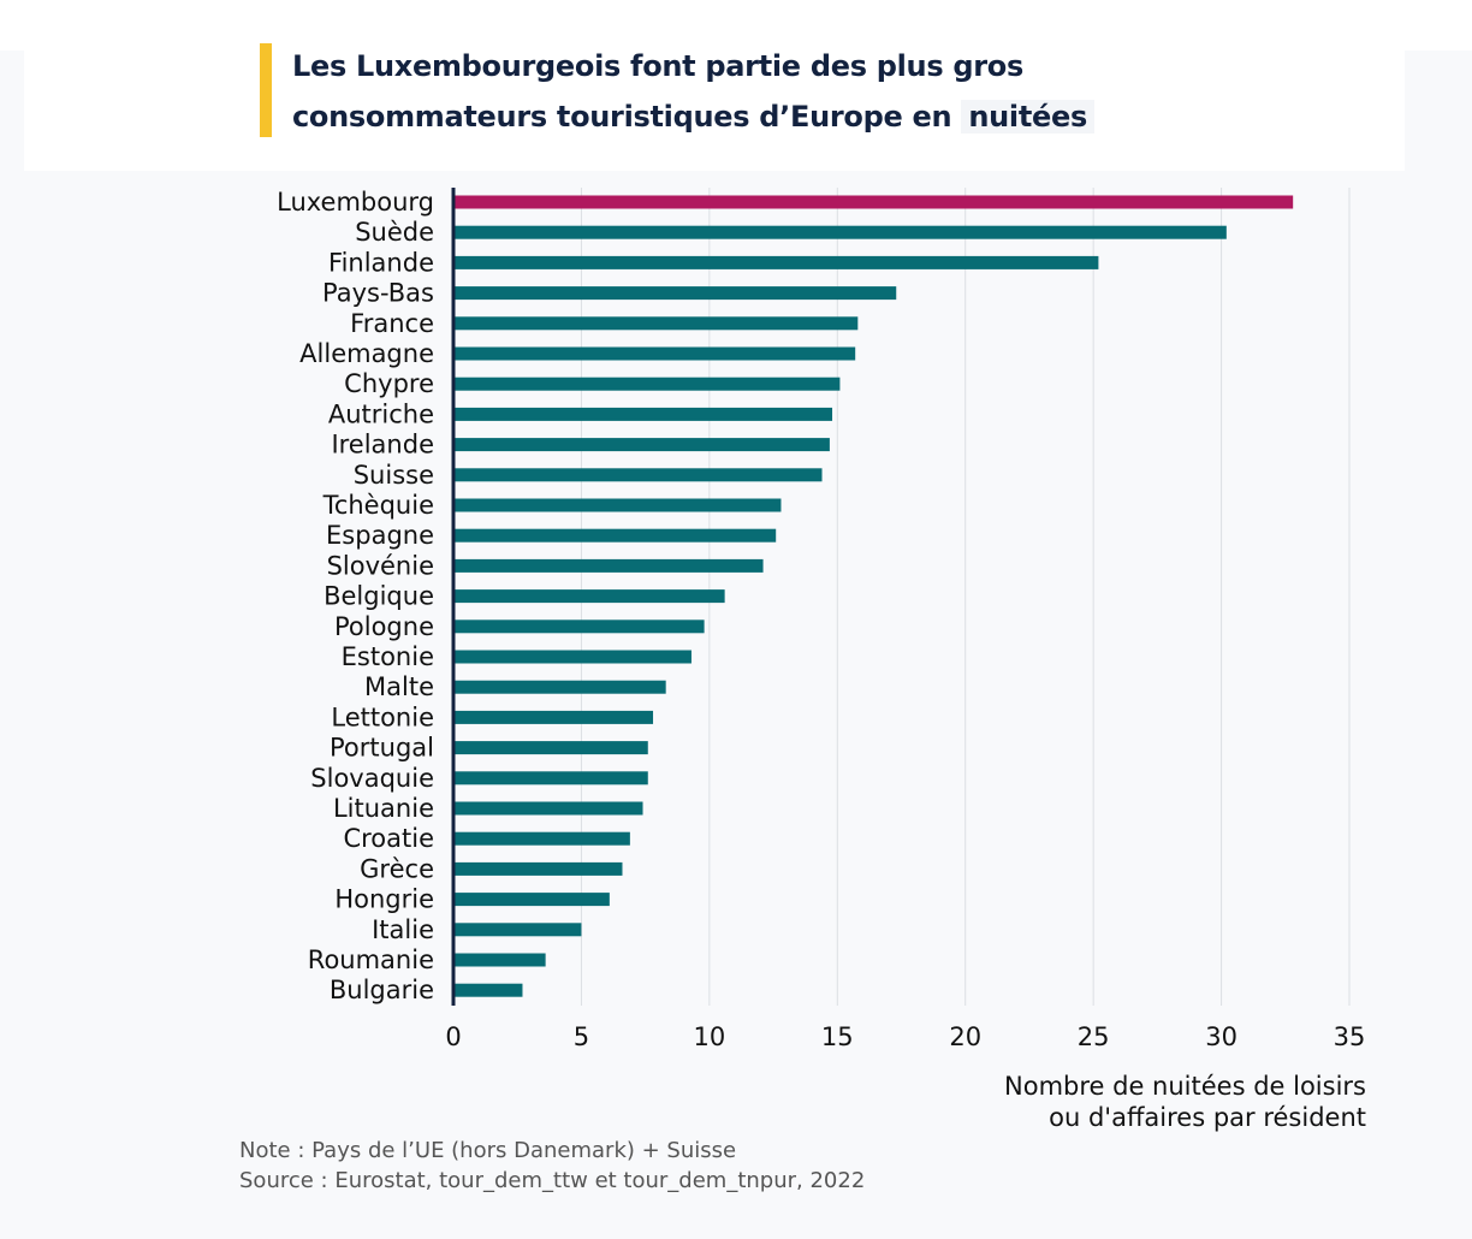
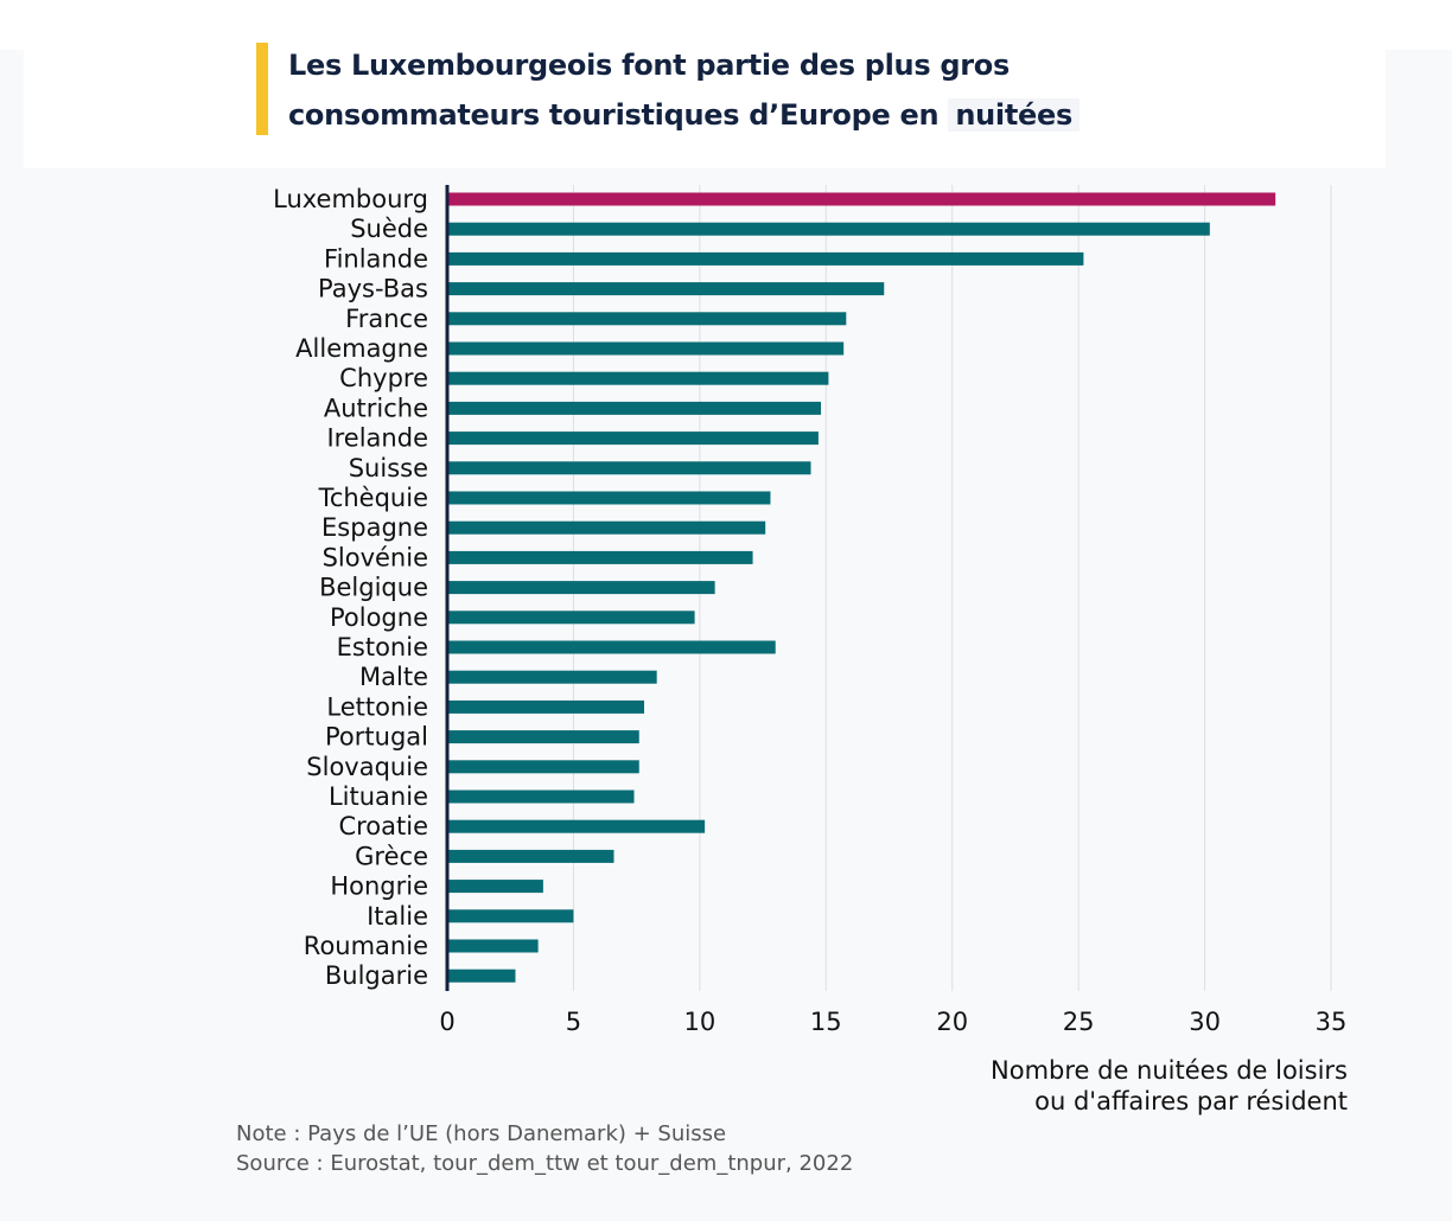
Estonie: 9.3 -> 13.0
Croatie: 6.9 -> 10.2
Hongrie: 6.1 -> 3.8
